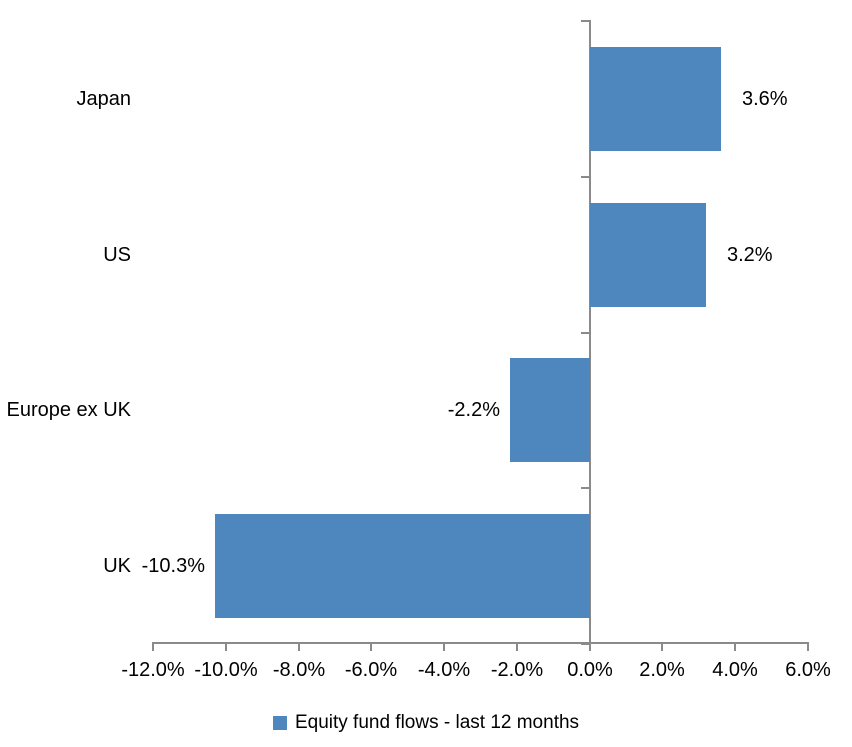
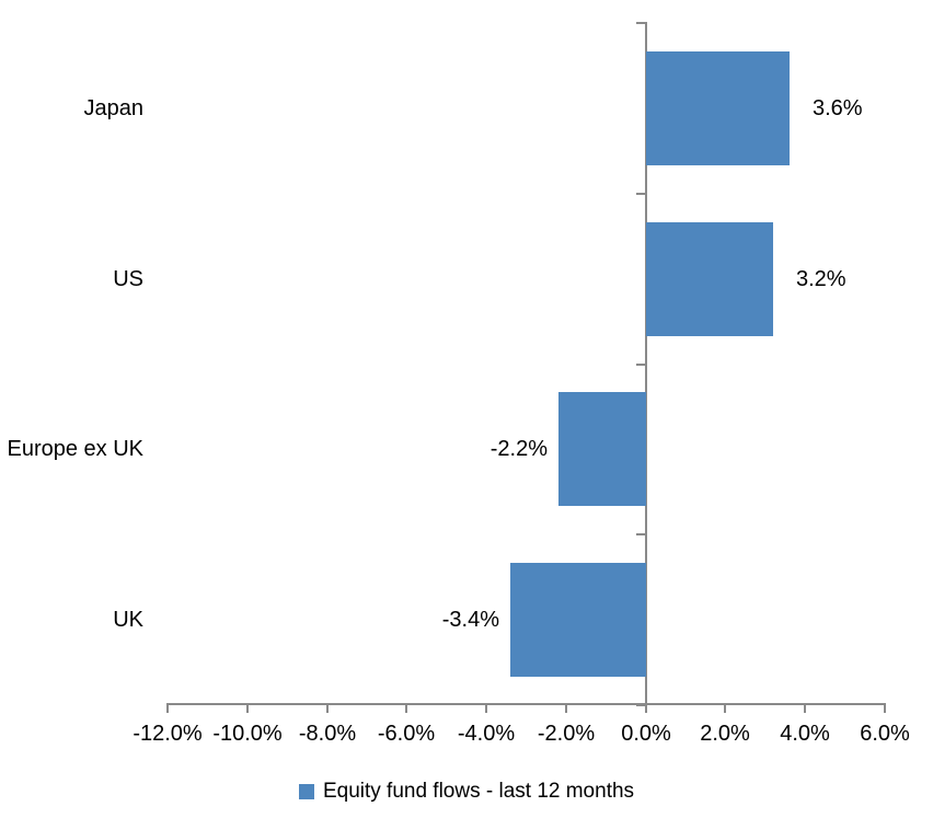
UK: -10.3% -> -3.4%
